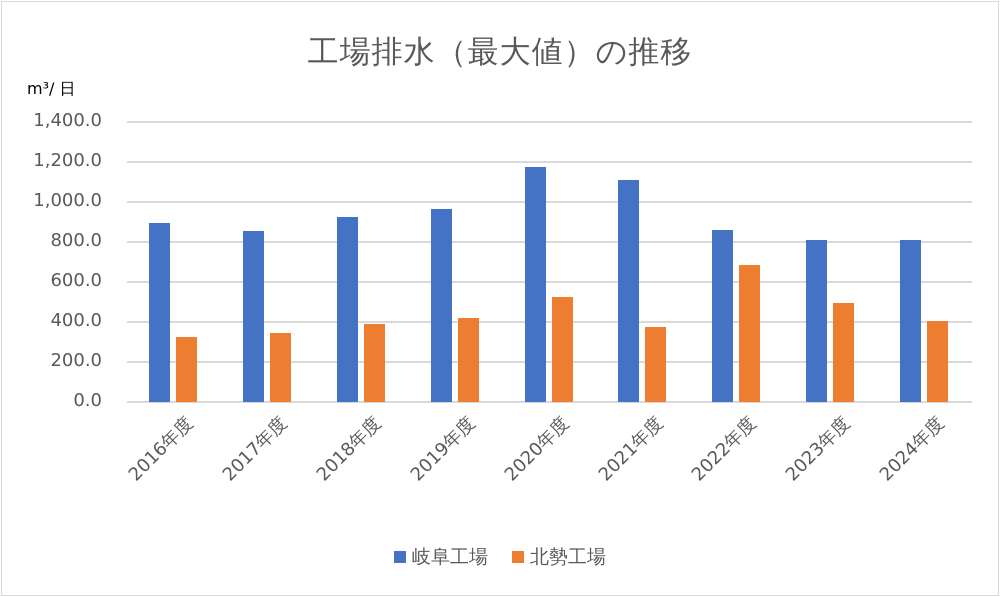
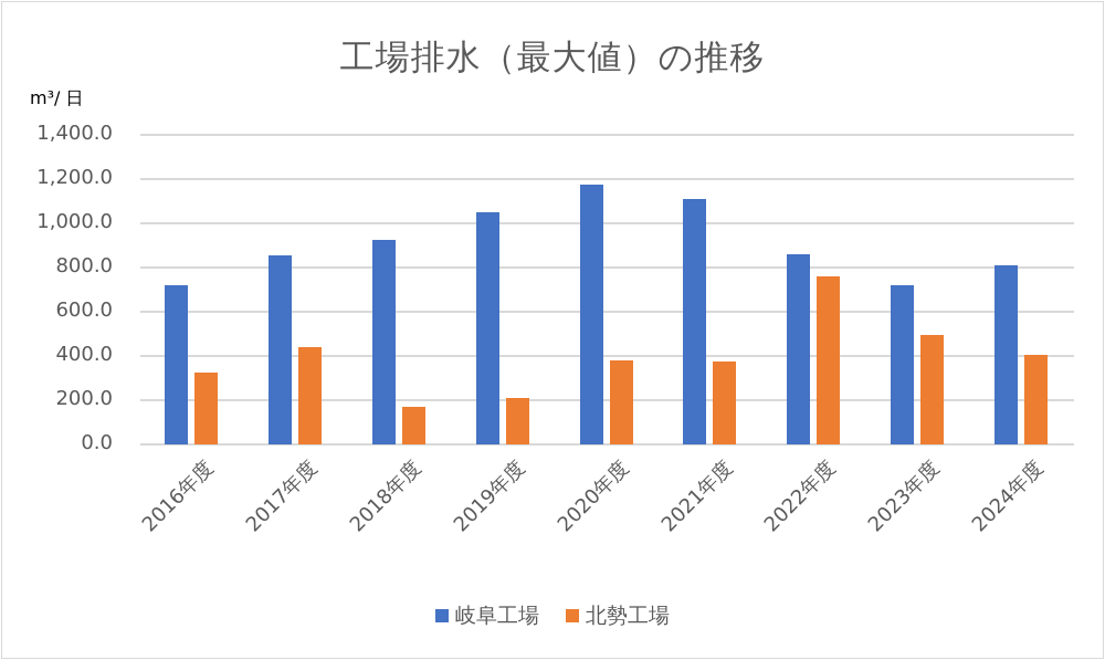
岐阜工場/2016年度: 900 -> 720
北勢工場/2017年度: 340 -> 440
北勢工場/2018年度: 390 -> 170
岐阜工場/2019年度: 970 -> 1050
北勢工場/2019年度: 420 -> 210
北勢工場/2020年度: 520 -> 380
北勢工場/2022年度: 680 -> 760
岐阜工場/2023年度: 810 -> 720
